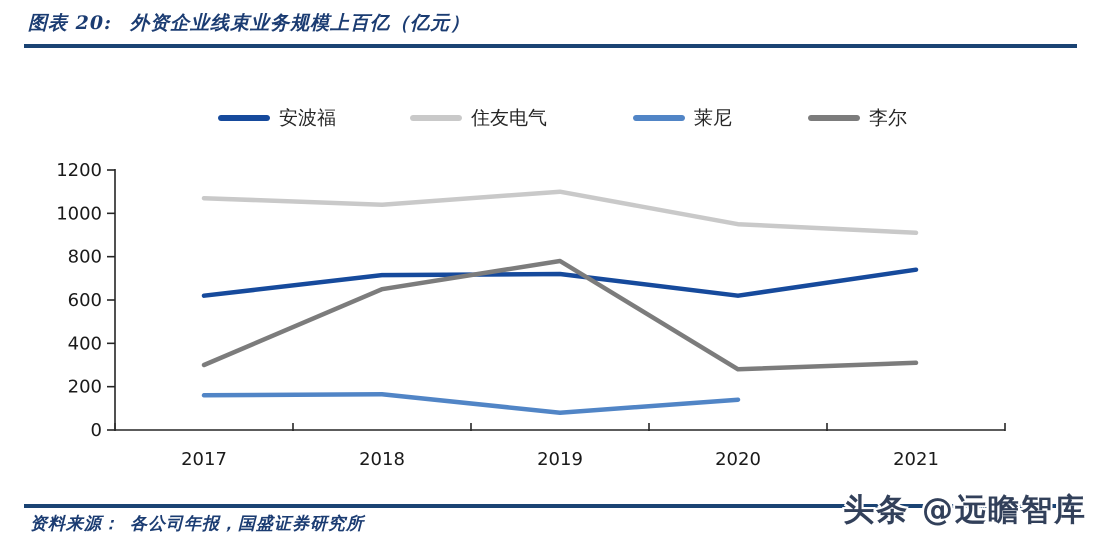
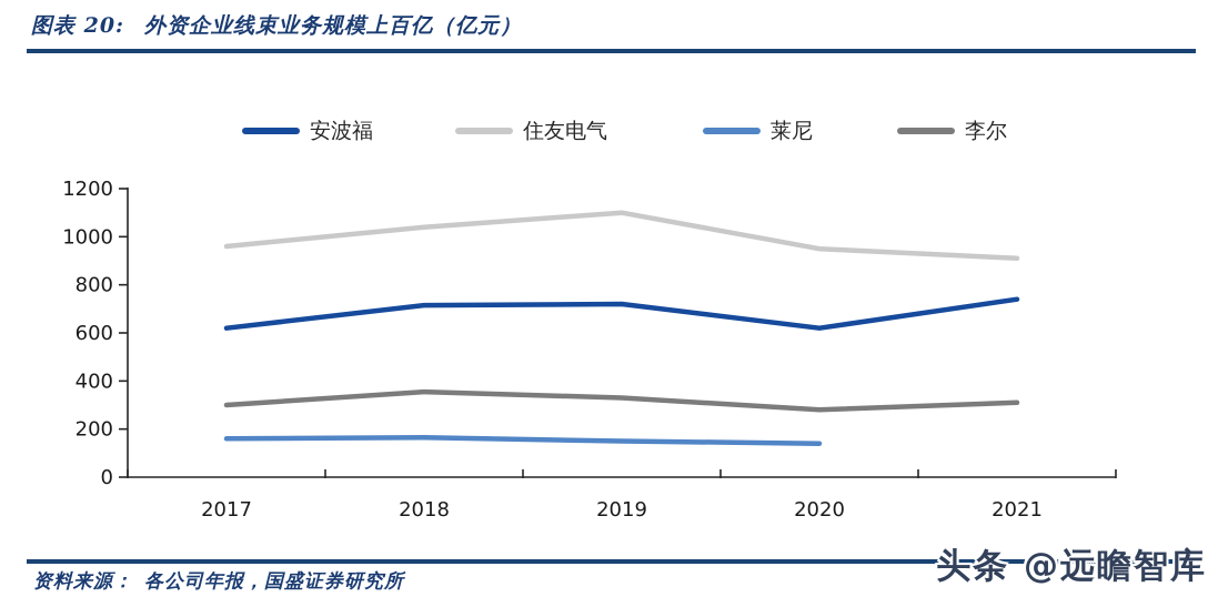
住友电气/2017: 1070 -> 960
李尔/2018: 650 -> 360
莱尼/2019: 80 -> 150
李尔/2019: 780 -> 330
